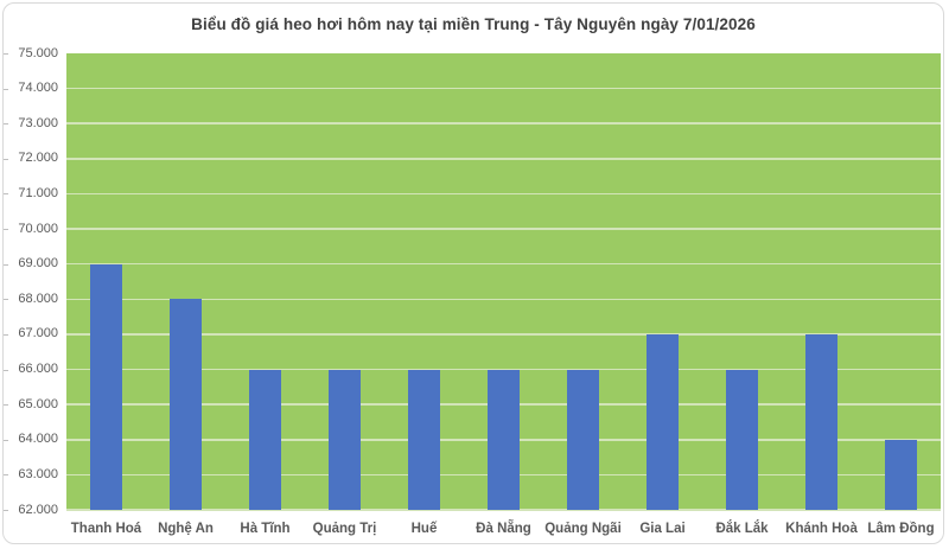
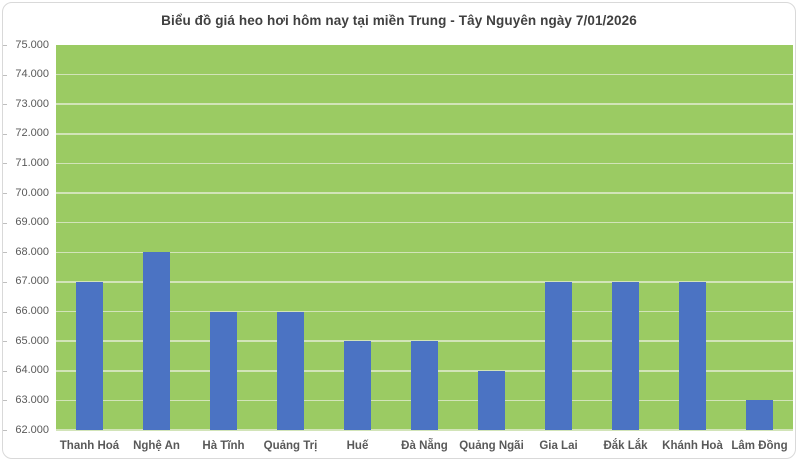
Thanh Hoá: 69000 -> 67000
Huế: 66000 -> 65000
Đà Nẵng: 66000 -> 65000
Quảng Ngãi: 66000 -> 64000
Đắk Lắk: 66000 -> 67000
Lâm Đồng: 64000 -> 63000
